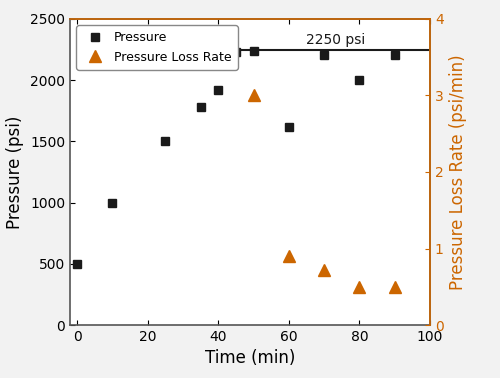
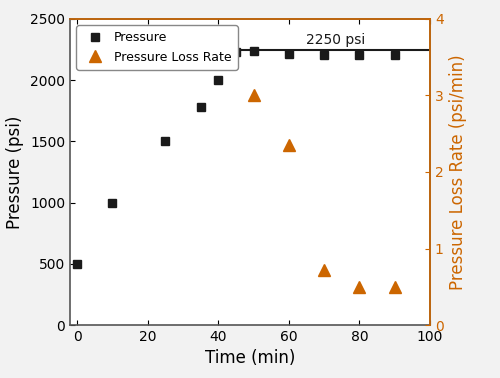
Pressure/40: 1920 -> 2000
Pressure/60: 1620 -> 2210
Pressure Loss Rate/60: 0.90 -> 2.35
Pressure/80: 2000 -> 2200
